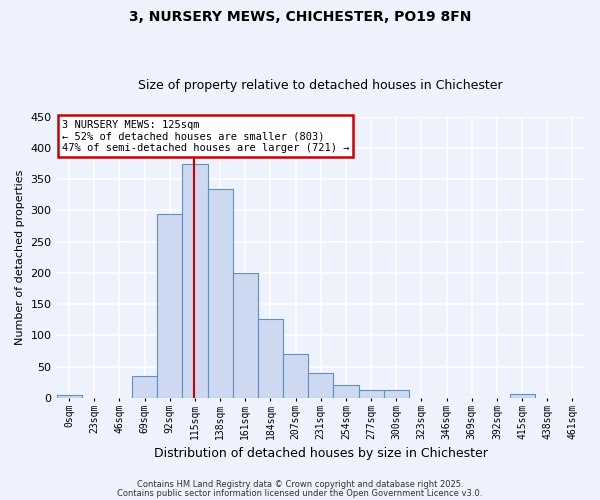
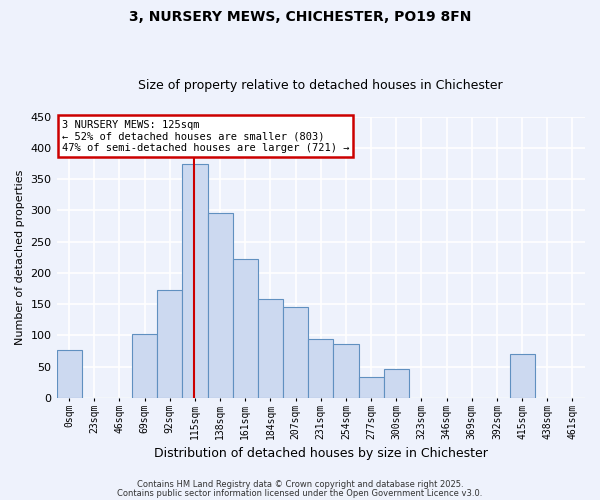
0sqm: 5 -> 76
69sqm: 35 -> 102
92sqm: 295 -> 172
138sqm: 335 -> 296
161sqm: 200 -> 222
184sqm: 127 -> 158
207sqm: 70 -> 146
231sqm: 40 -> 94
254sqm: 20 -> 86
277sqm: 12 -> 34
300sqm: 12 -> 46
415sqm: 6 -> 70
